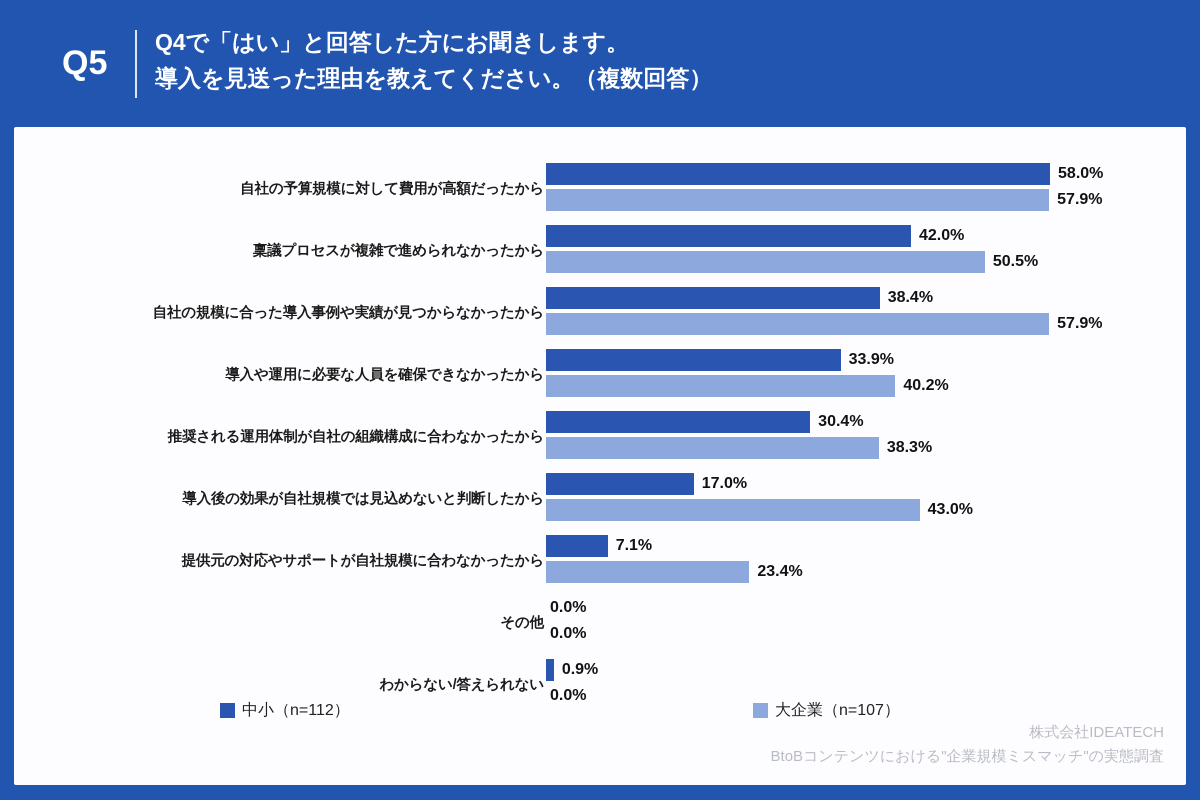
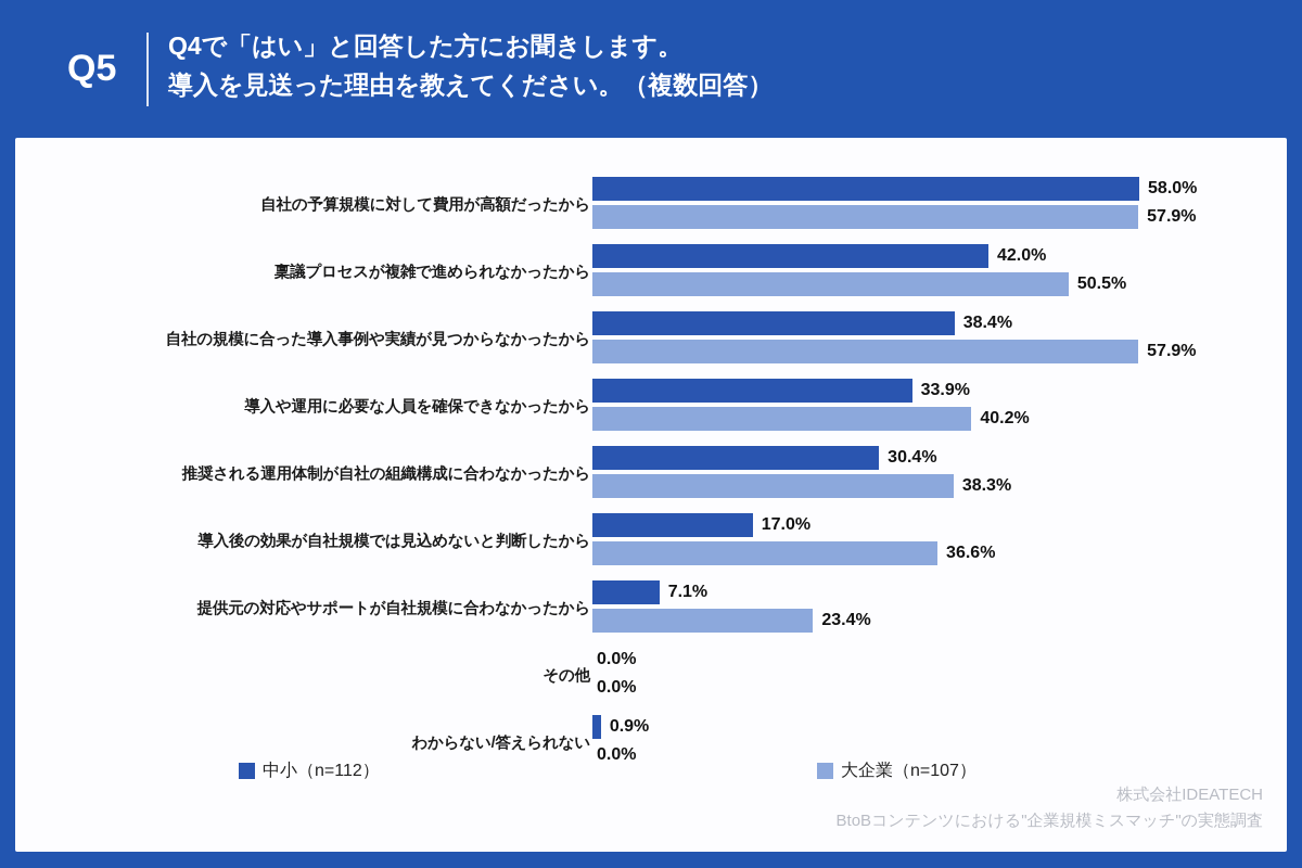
大企業（n=107）/導入後の効果が自社規模では見込めないと判断したから: 43.0% -> 36.6%
